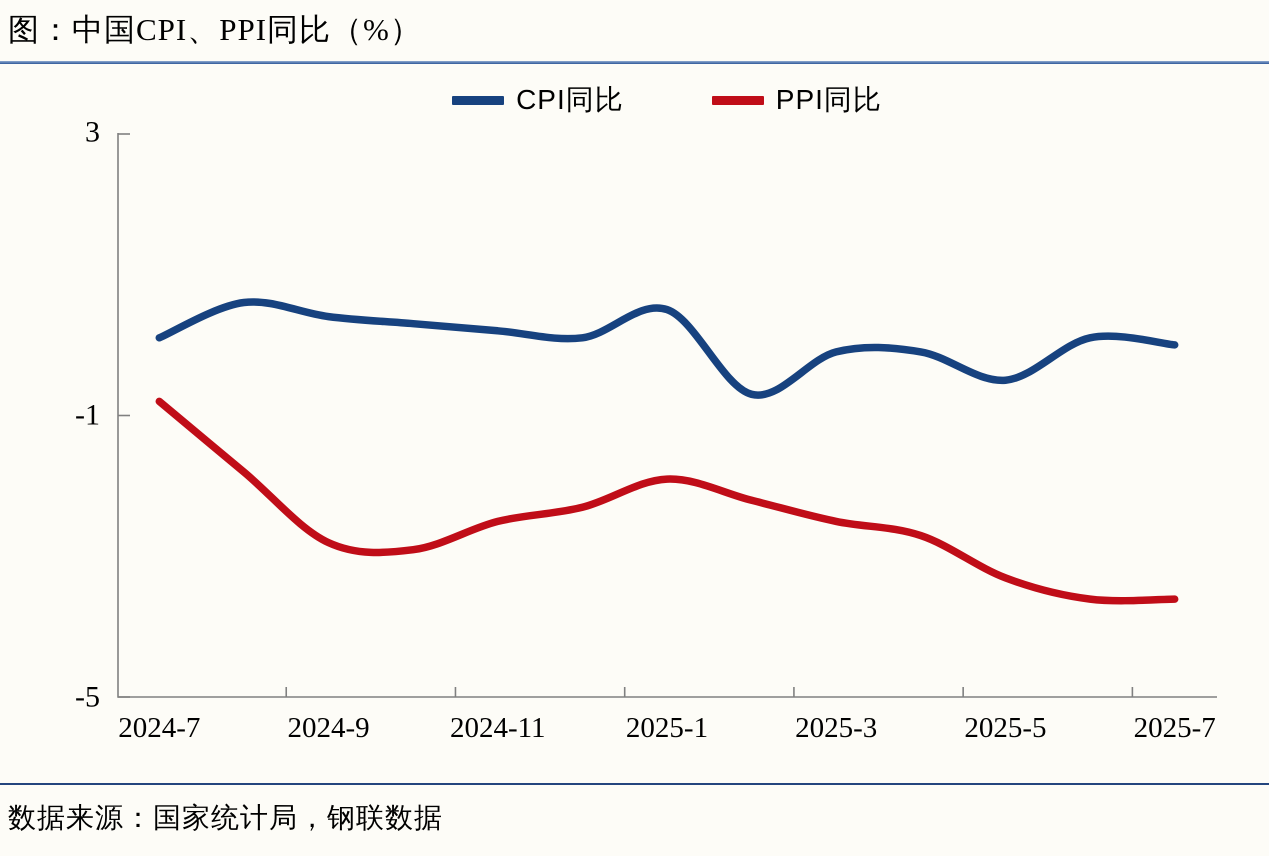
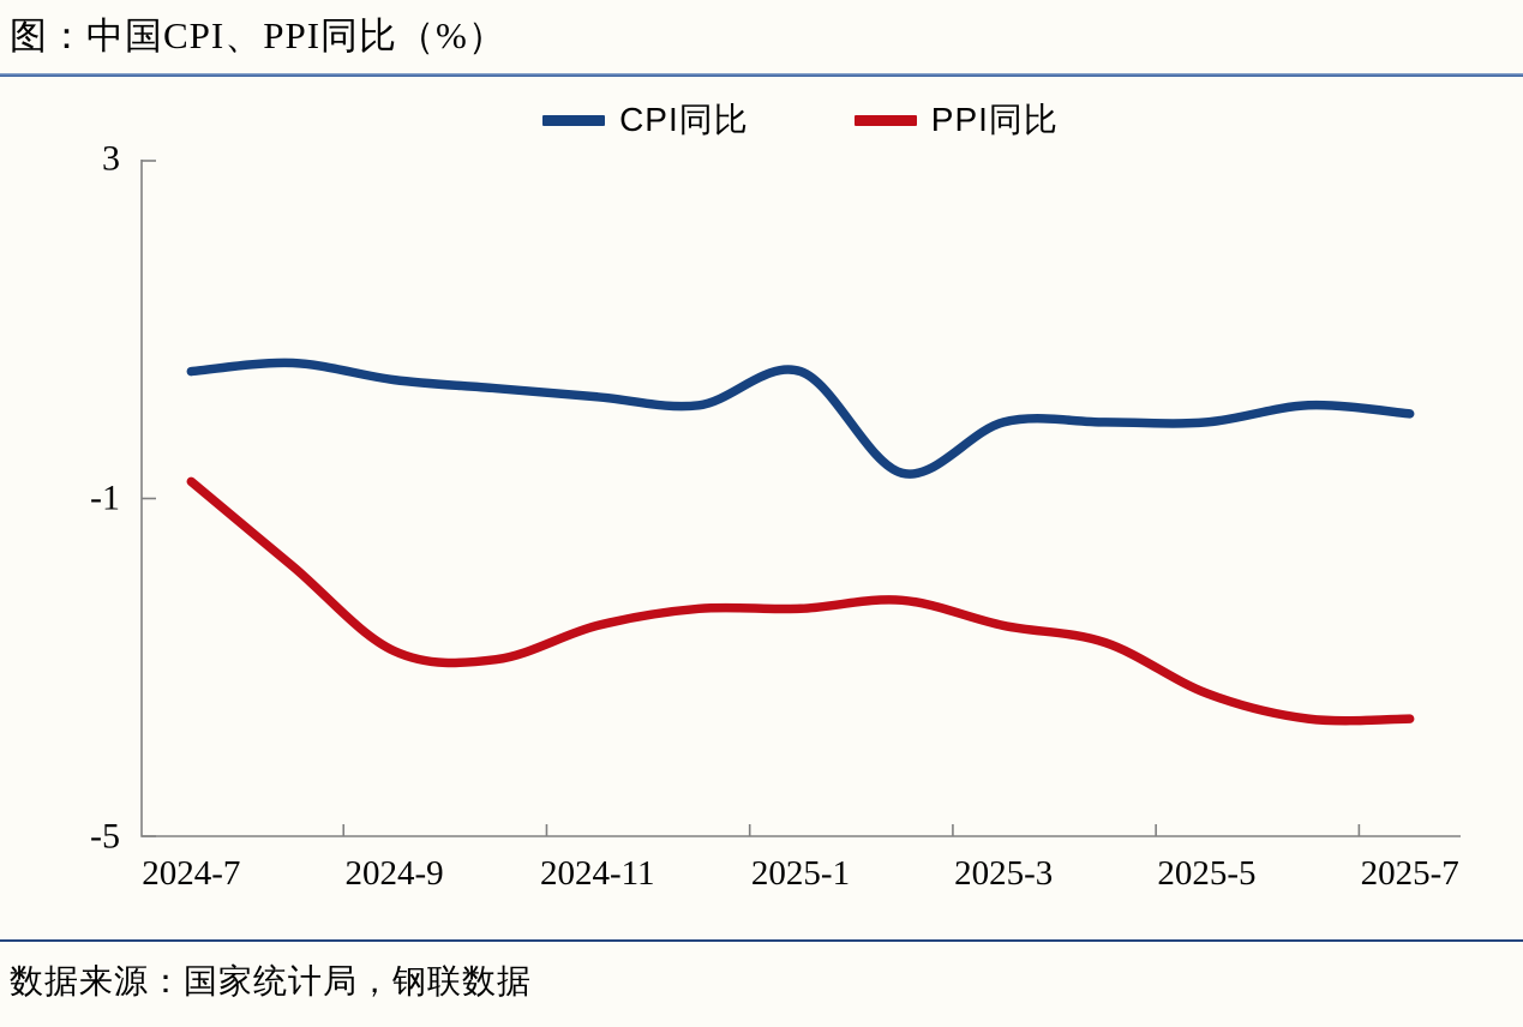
CPI同比/2024-7: 0.1 -> 0.5
PPI同比/2025-1: -1.9 -> -2.3
CPI同比/2025-5: -0.5 -> -0.1
